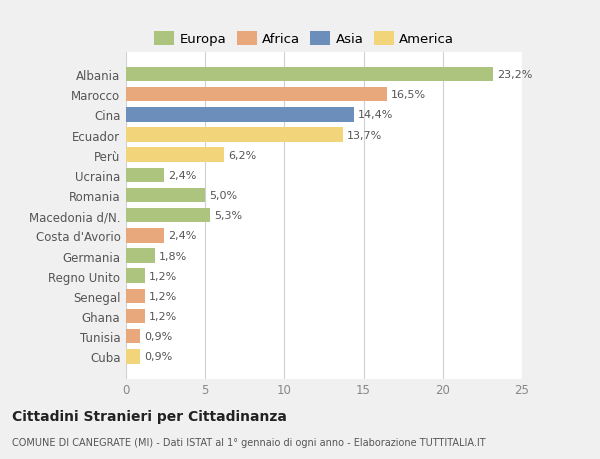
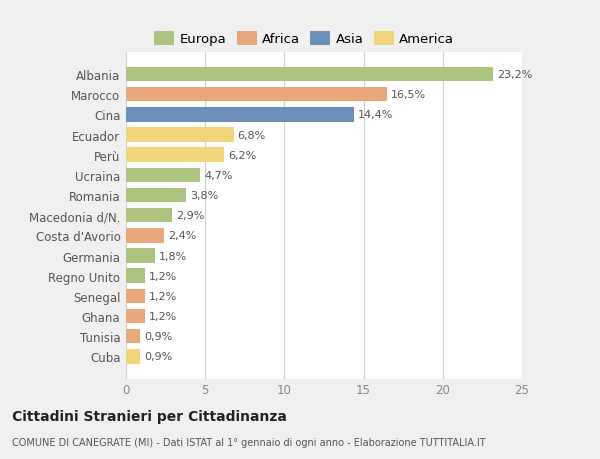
Ecuador: 13,7% -> 6,8%
Ucraina: 2,4% -> 4,7%
Romania: 5,0% -> 3,8%
Macedonia d/N.: 5,3% -> 2,9%
